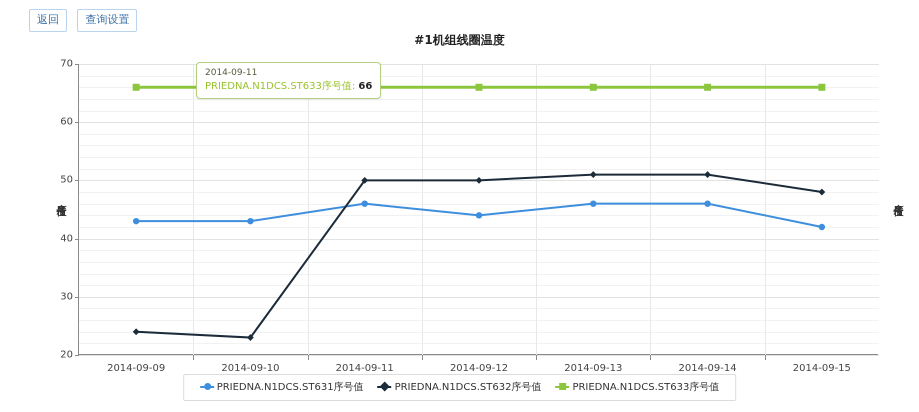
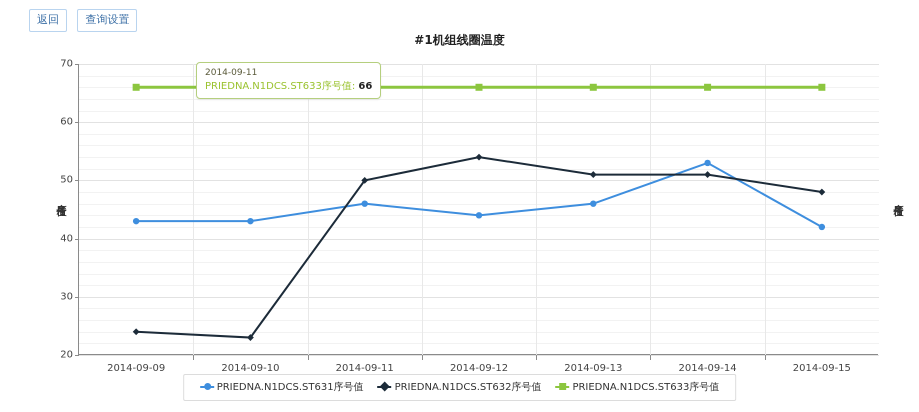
PRIEDNA.N1DCS.ST632序号值/2014-09-12: 50 -> 54
PRIEDNA.N1DCS.ST631序号值/2014-09-14: 46 -> 53
